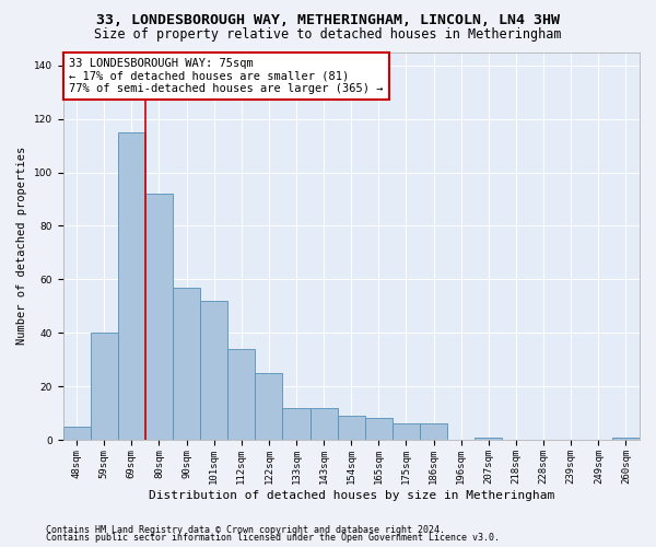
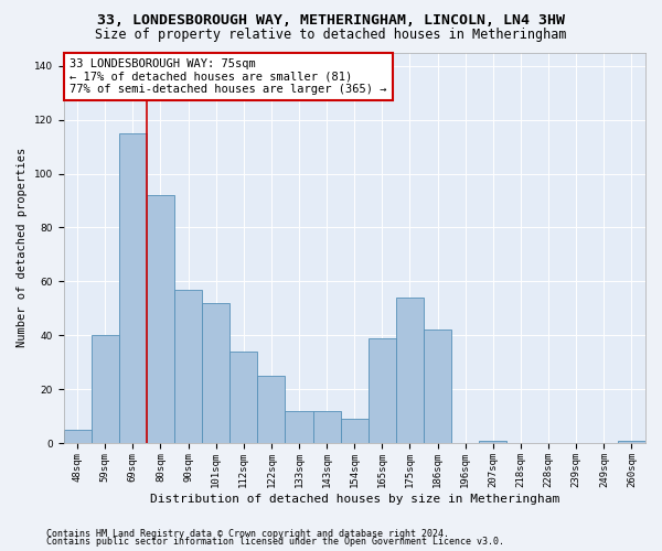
165sqm: 8 -> 39
175sqm: 6 -> 54
186sqm: 6 -> 42
